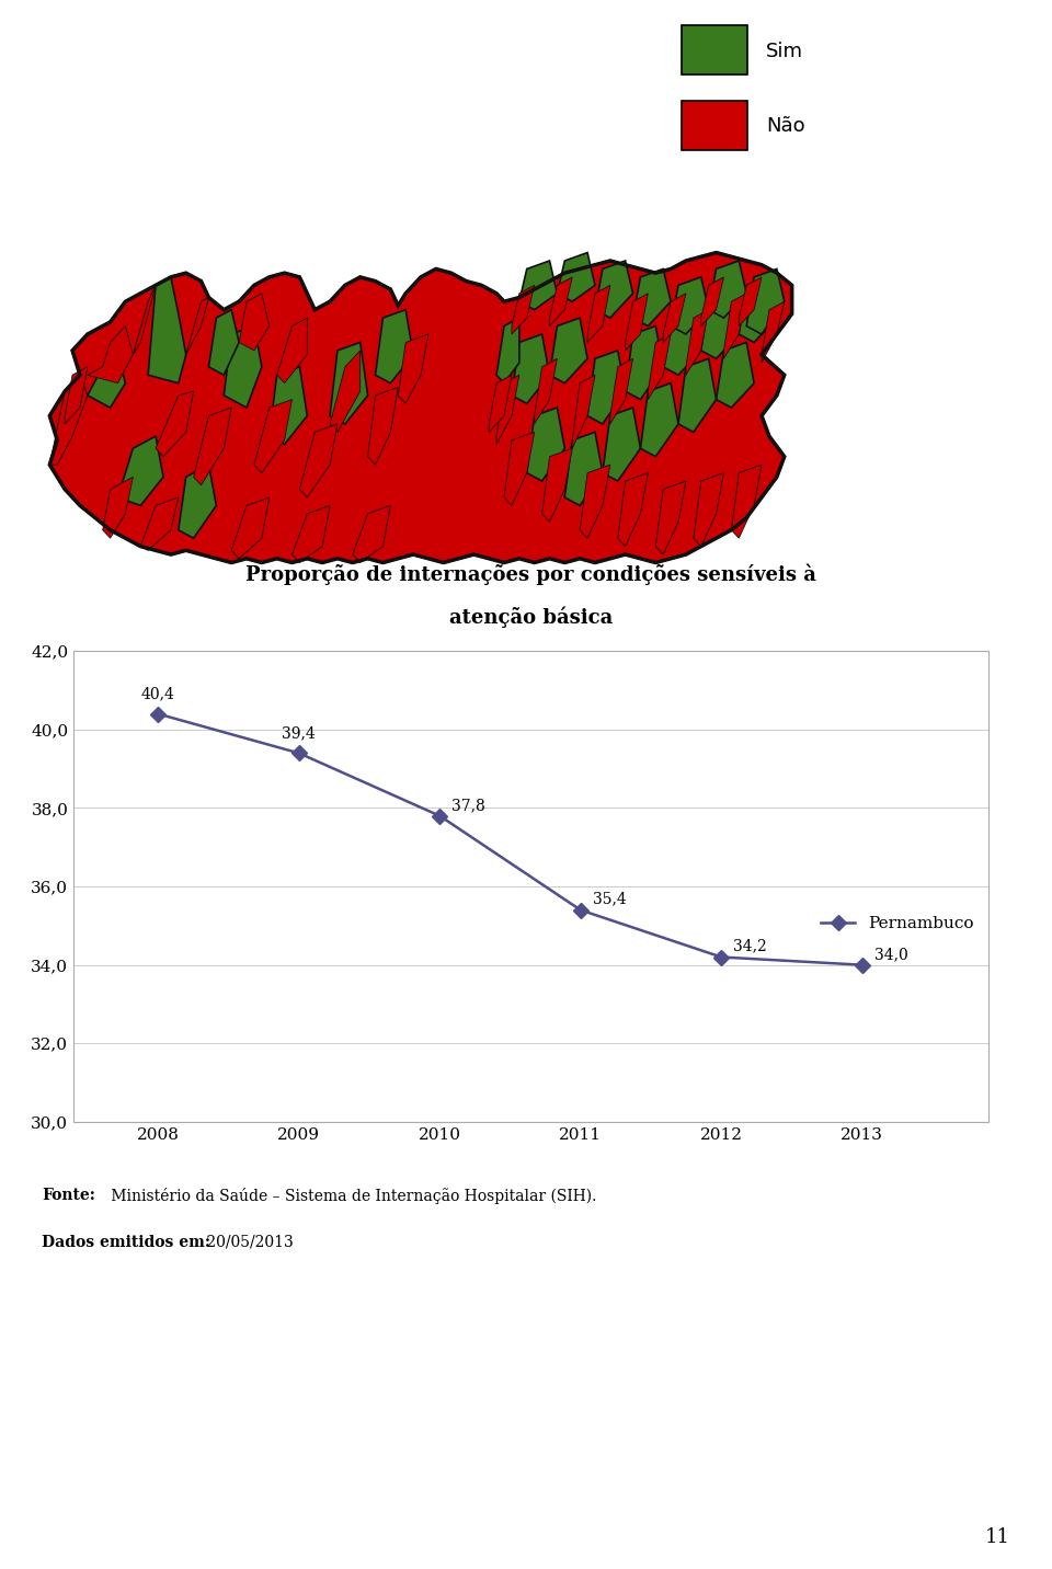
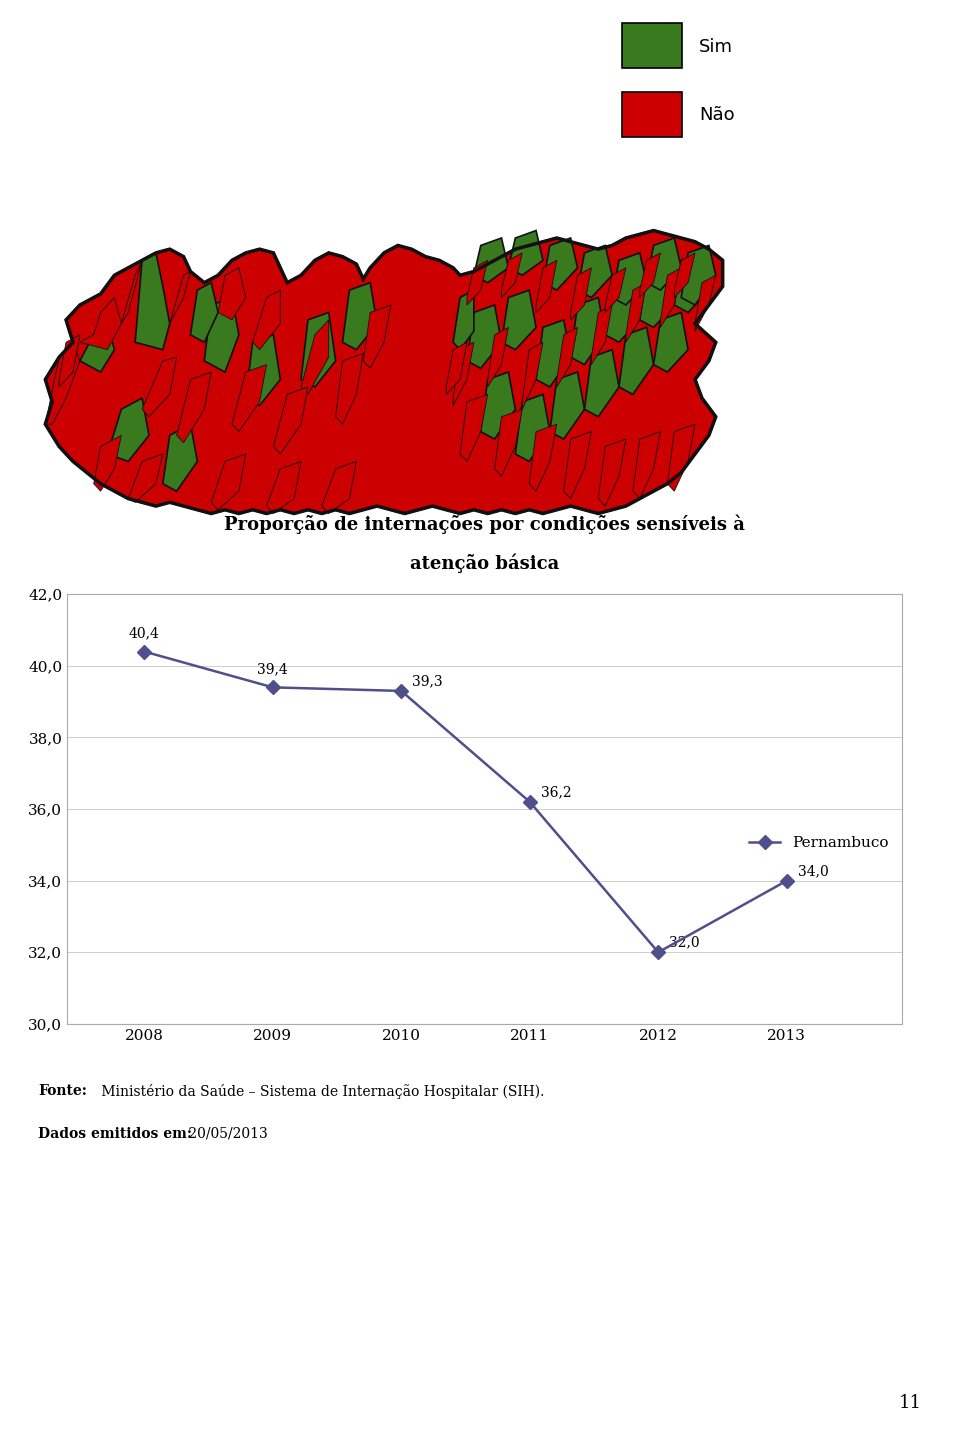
2010: 37,8 -> 39,3
2011: 35,4 -> 36,2
2012: 34,2 -> 32,0
